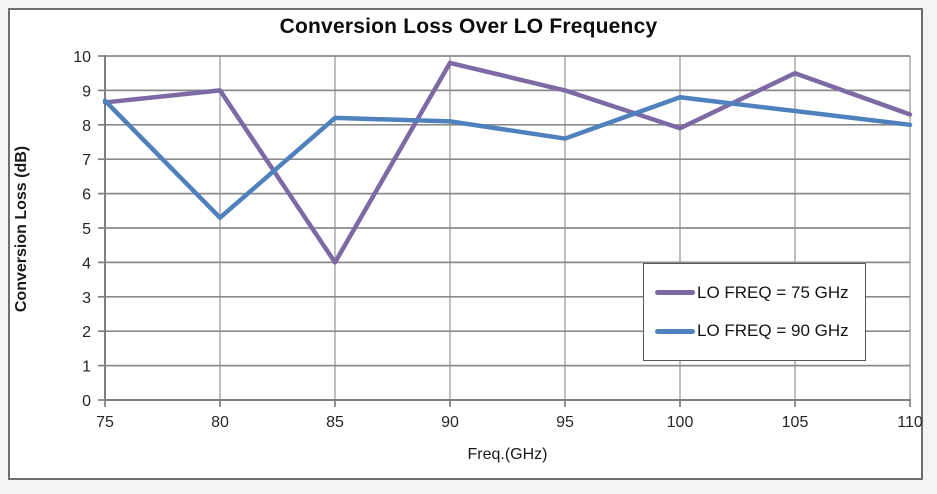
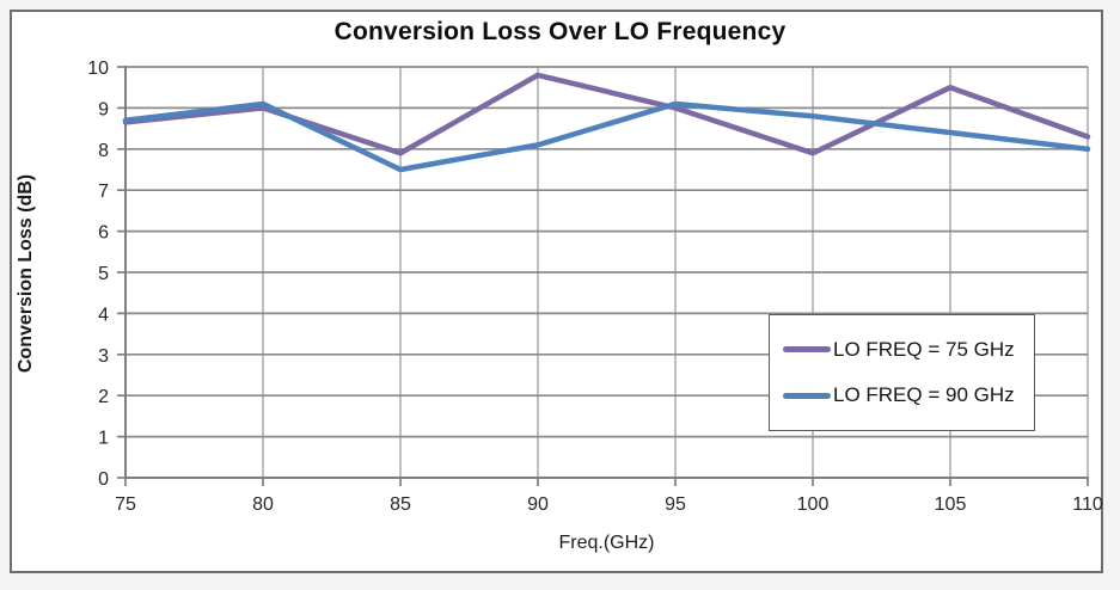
LO FREQ = 90 GHz/80: 5.3 -> 9.1
LO FREQ = 75 GHz/85: 4.0 -> 7.9
LO FREQ = 90 GHz/85: 8.2 -> 7.5
LO FREQ = 90 GHz/95: 7.6 -> 9.1
